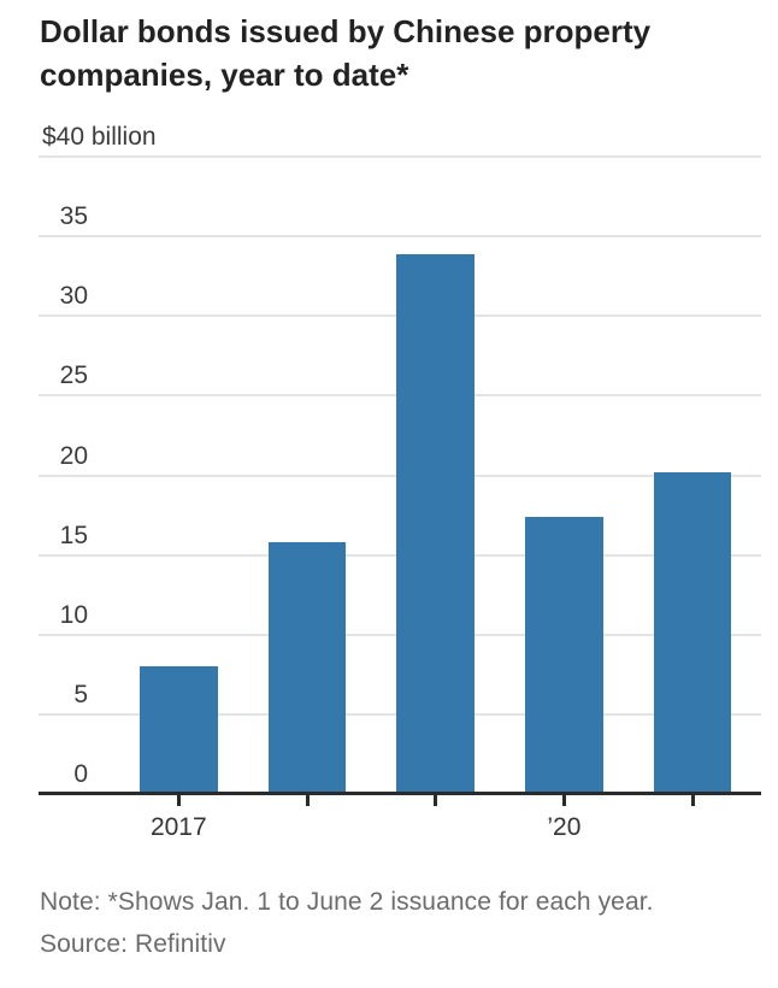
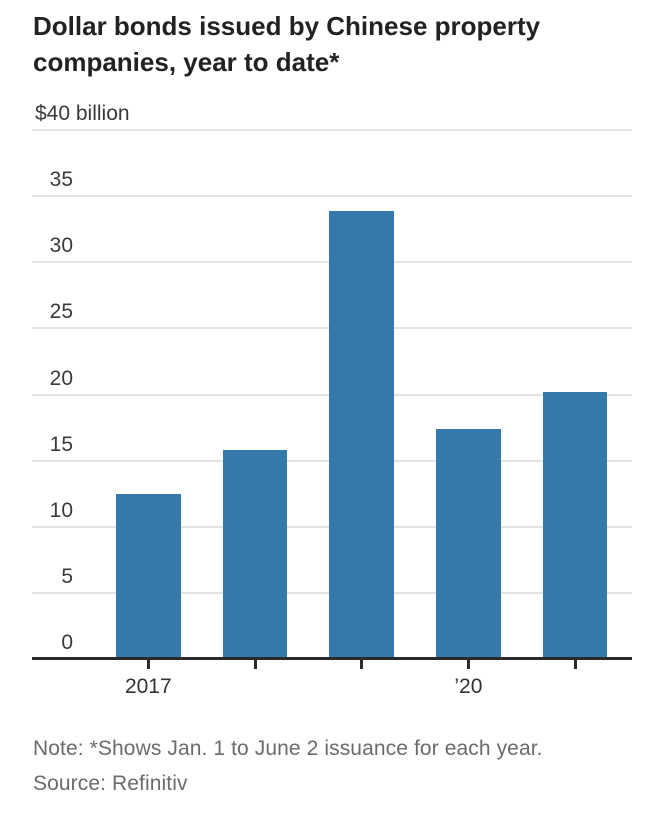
2017: 8.0 -> 12.5
